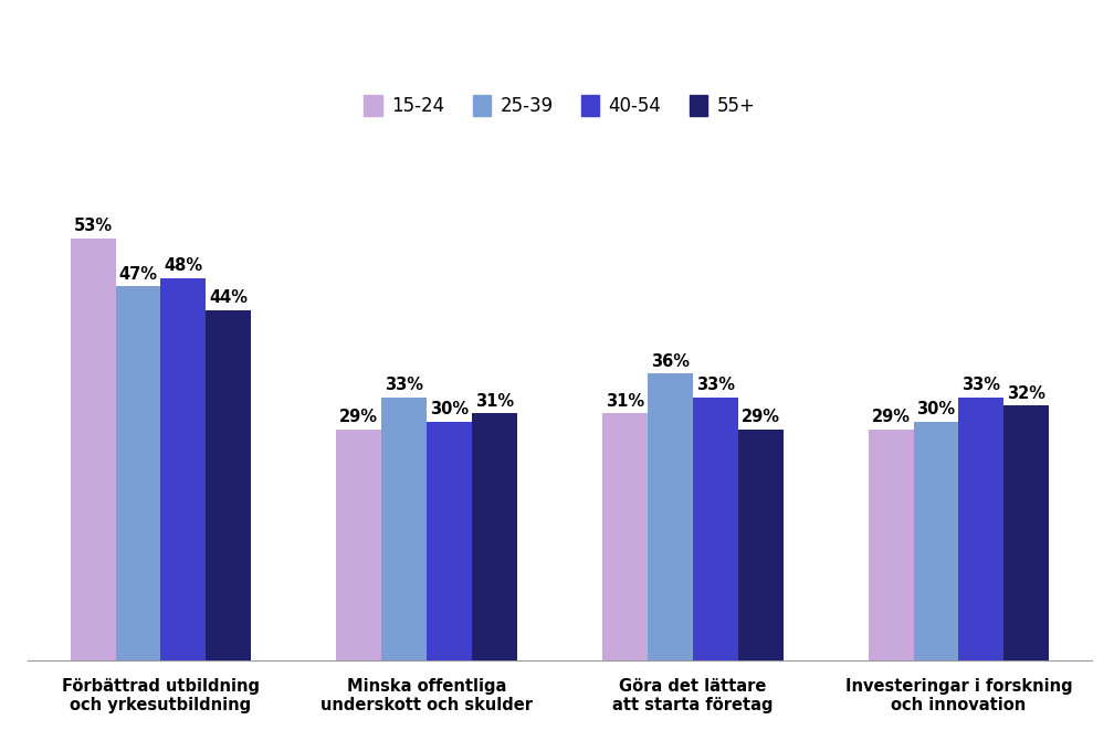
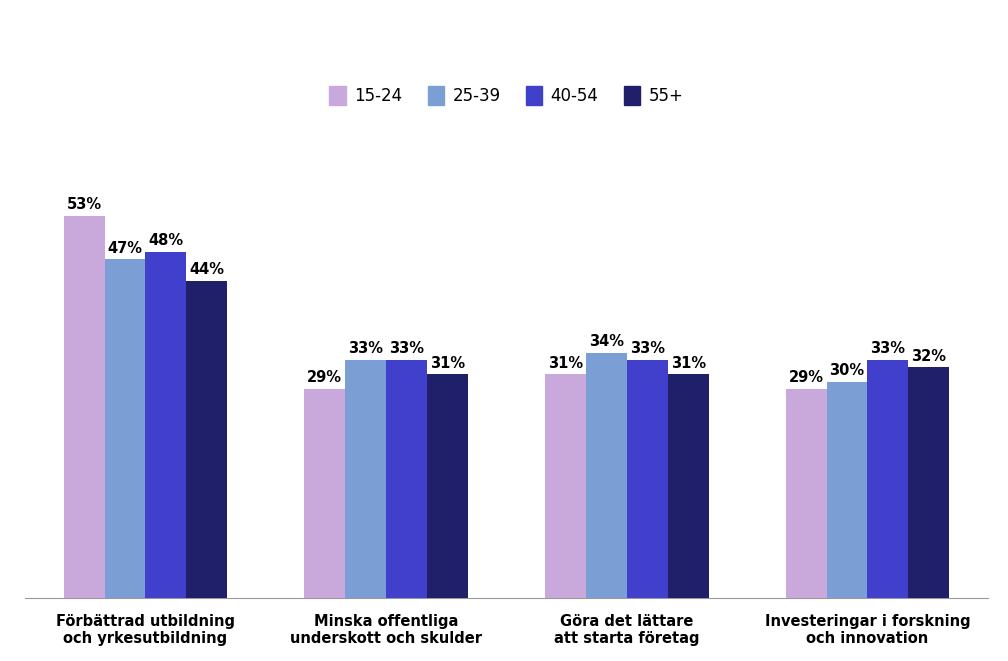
40-54/Minska offentliga underskott och skulder: 30% -> 33%
25-39/Göra det lättare att starta företag: 36% -> 34%
55+/Göra det lättare att starta företag: 29% -> 31%
